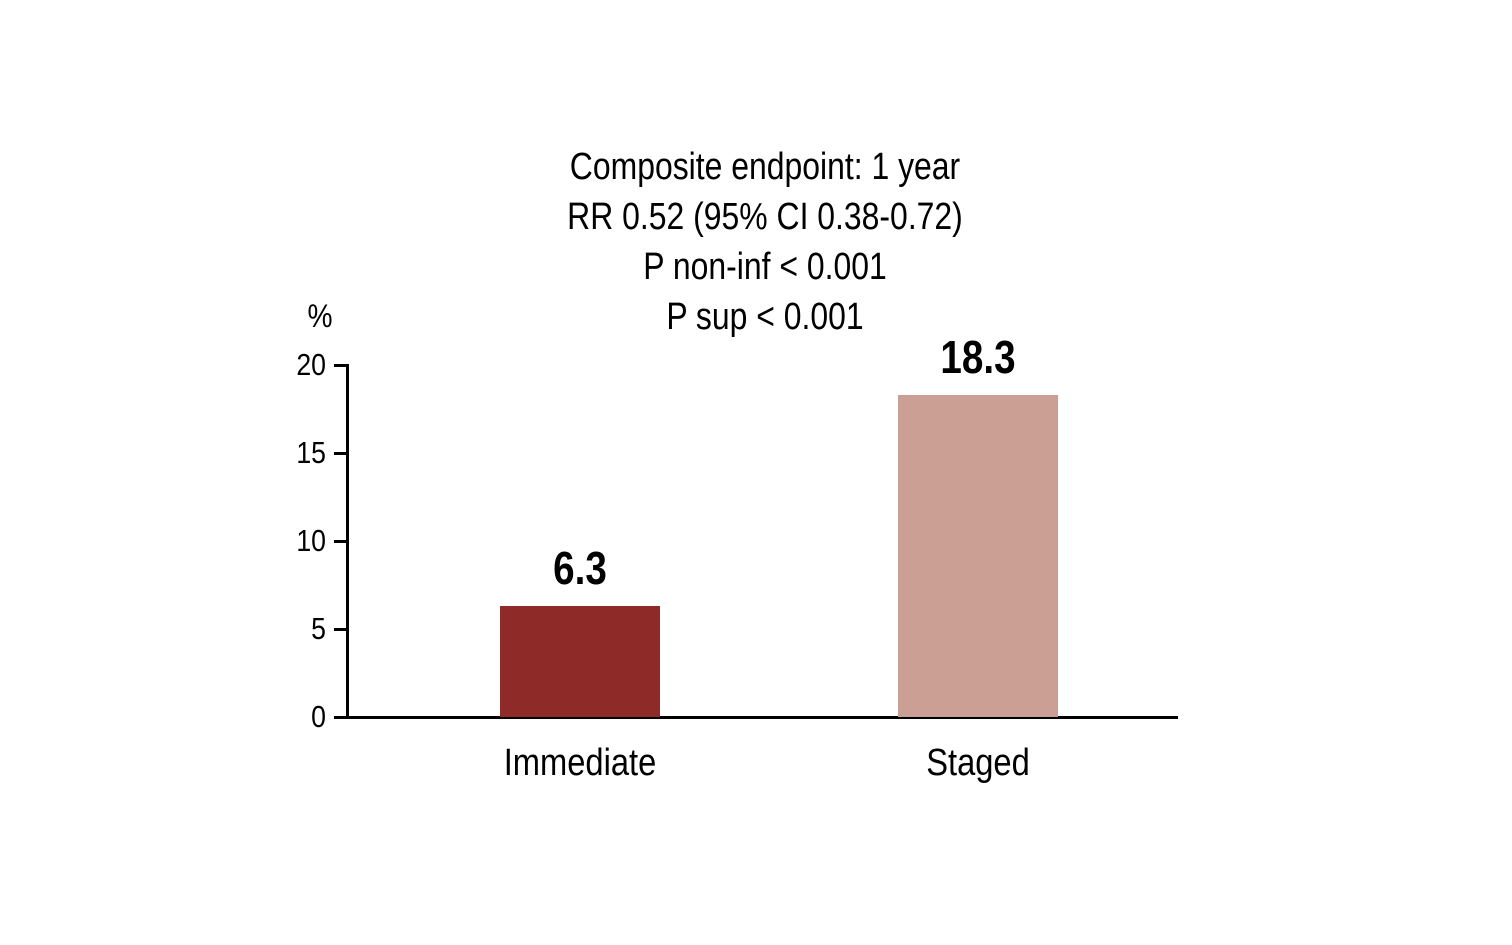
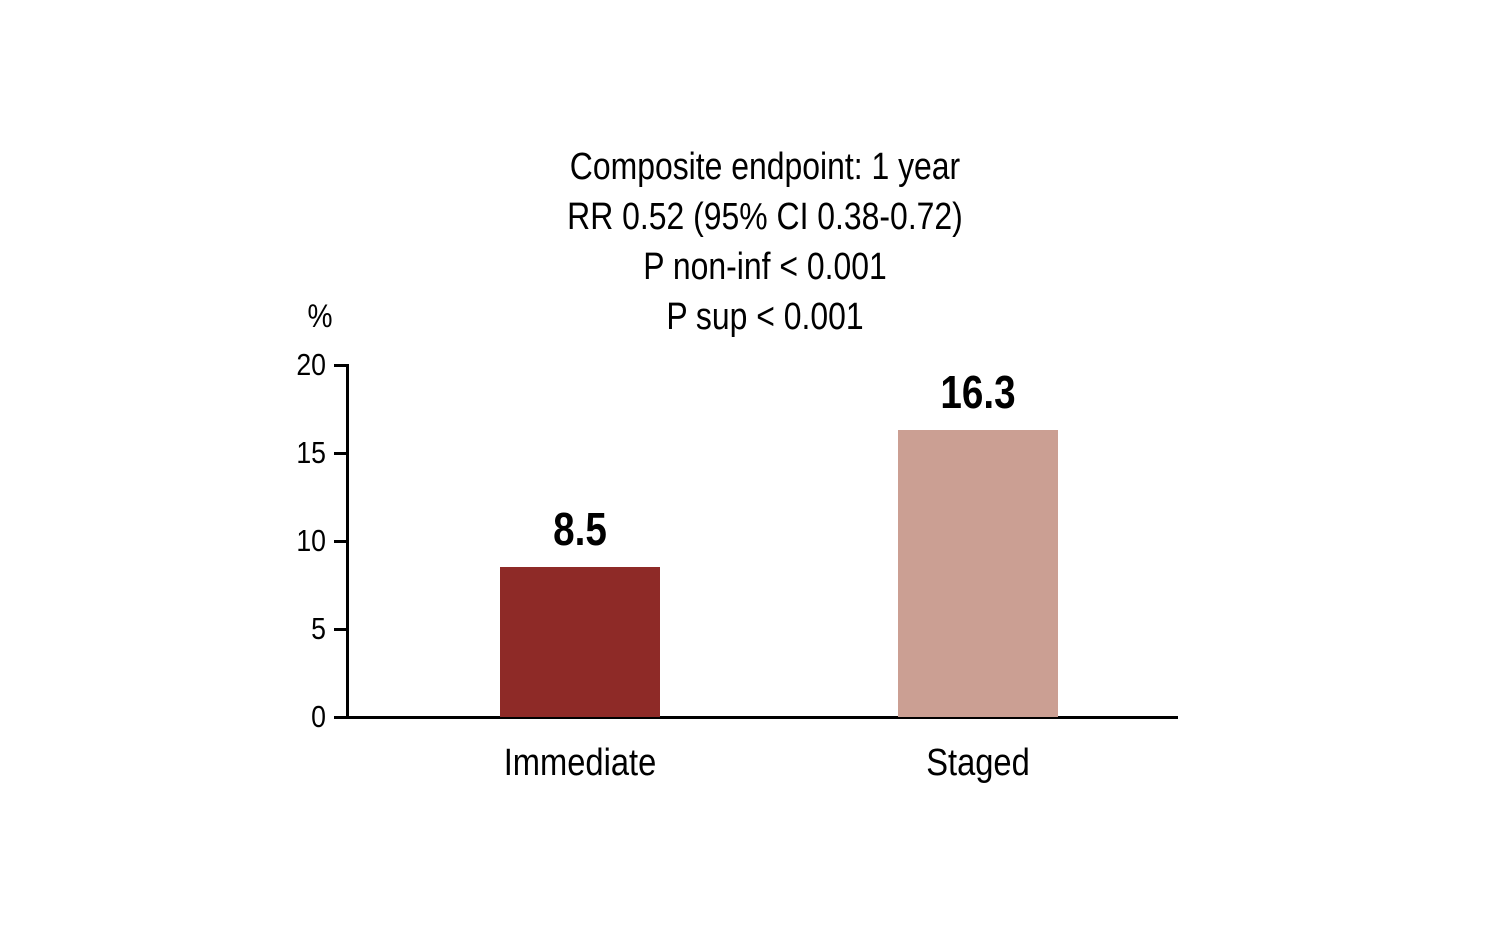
Immediate: 6.3 -> 8.5
Staged: 18.3 -> 16.3
